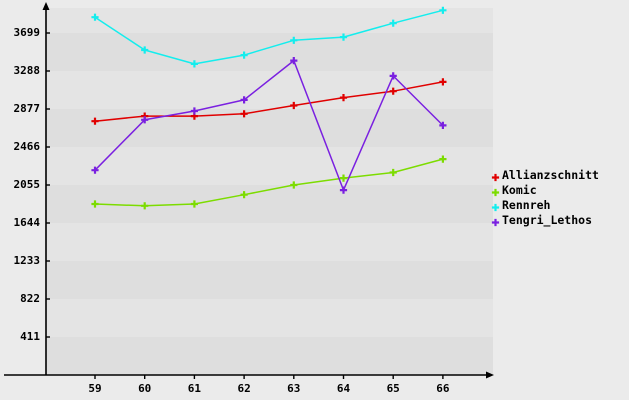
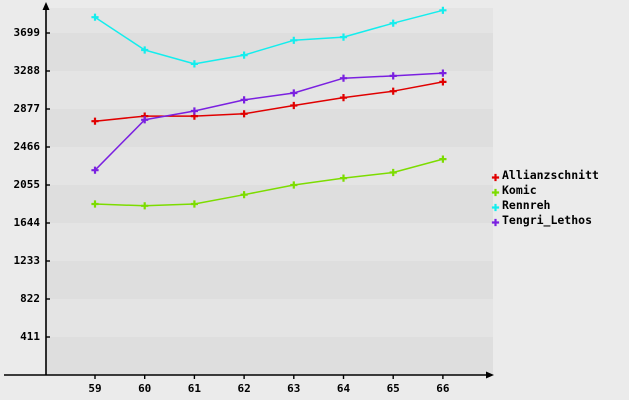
Tengri_Lethos/63: 3400 -> 3000
Tengri_Lethos/64: 2000 -> 3200
Tengri_Lethos/66: 2700 -> 3300
